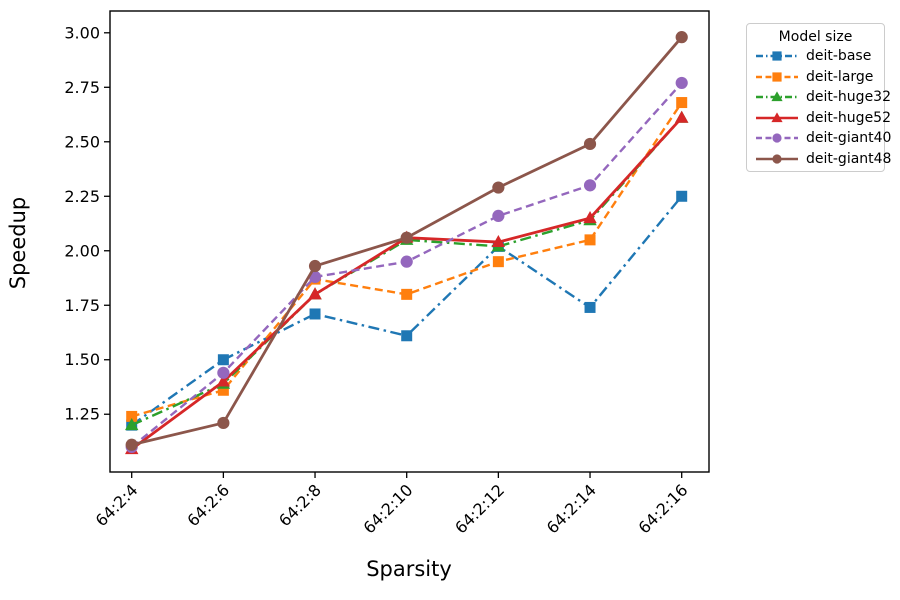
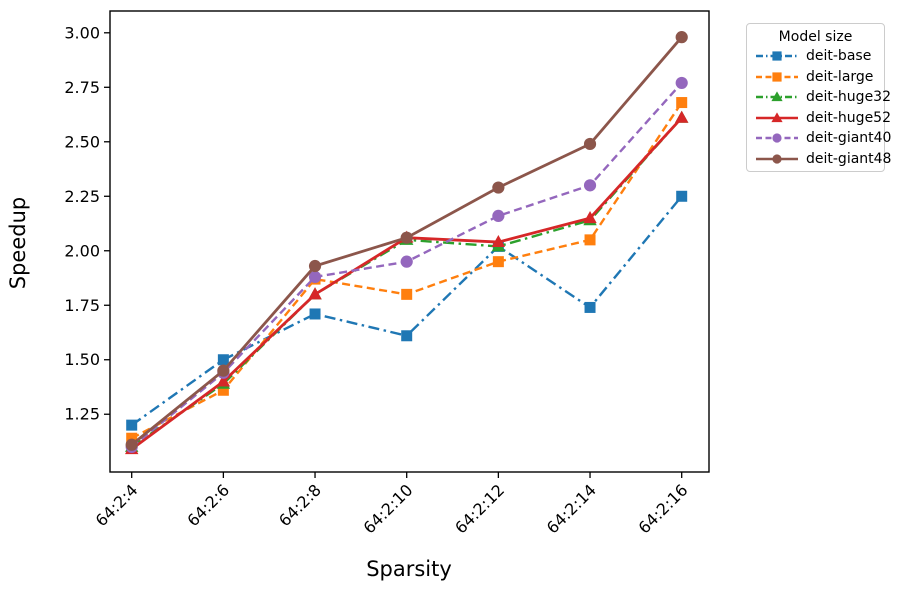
deit-large/64:2:4: 1.24 -> 1.14
deit-huge32/64:2:4: 1.20 -> 1.10
deit-giant48/64:2:6: 1.21 -> 1.45
